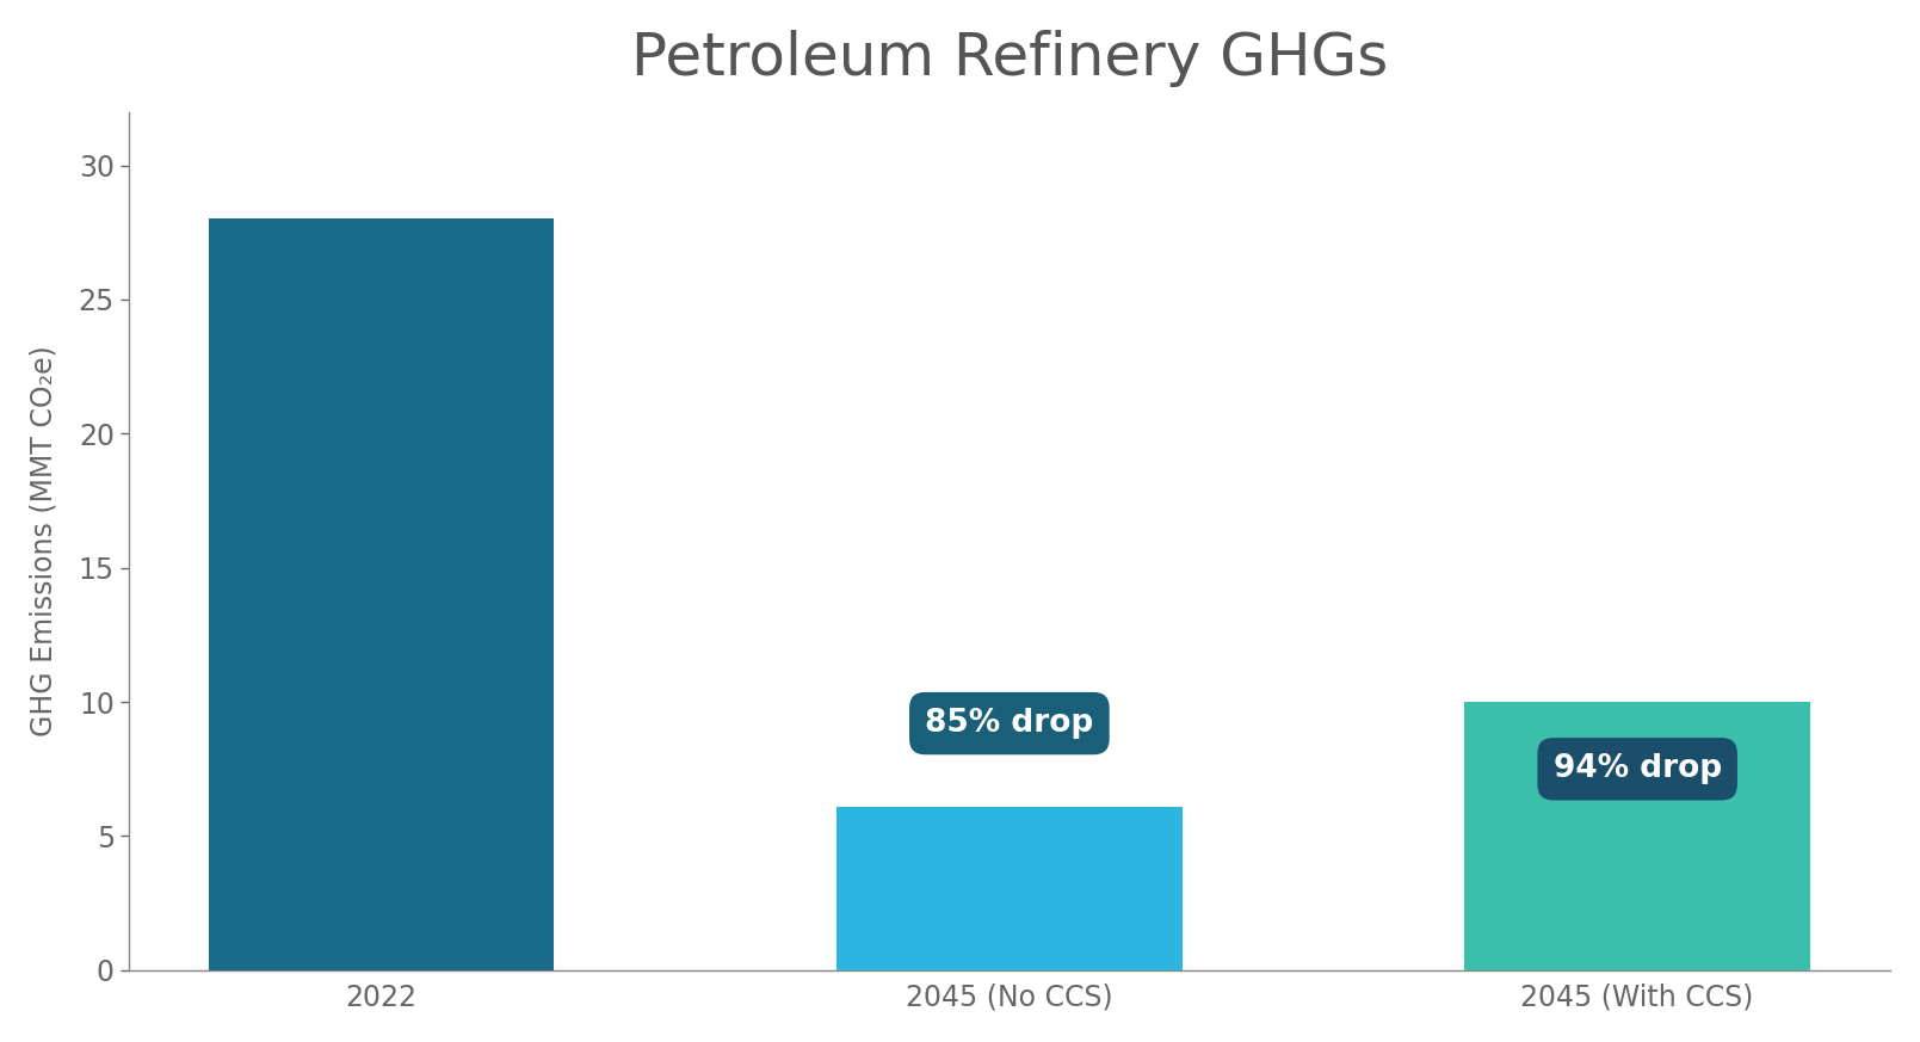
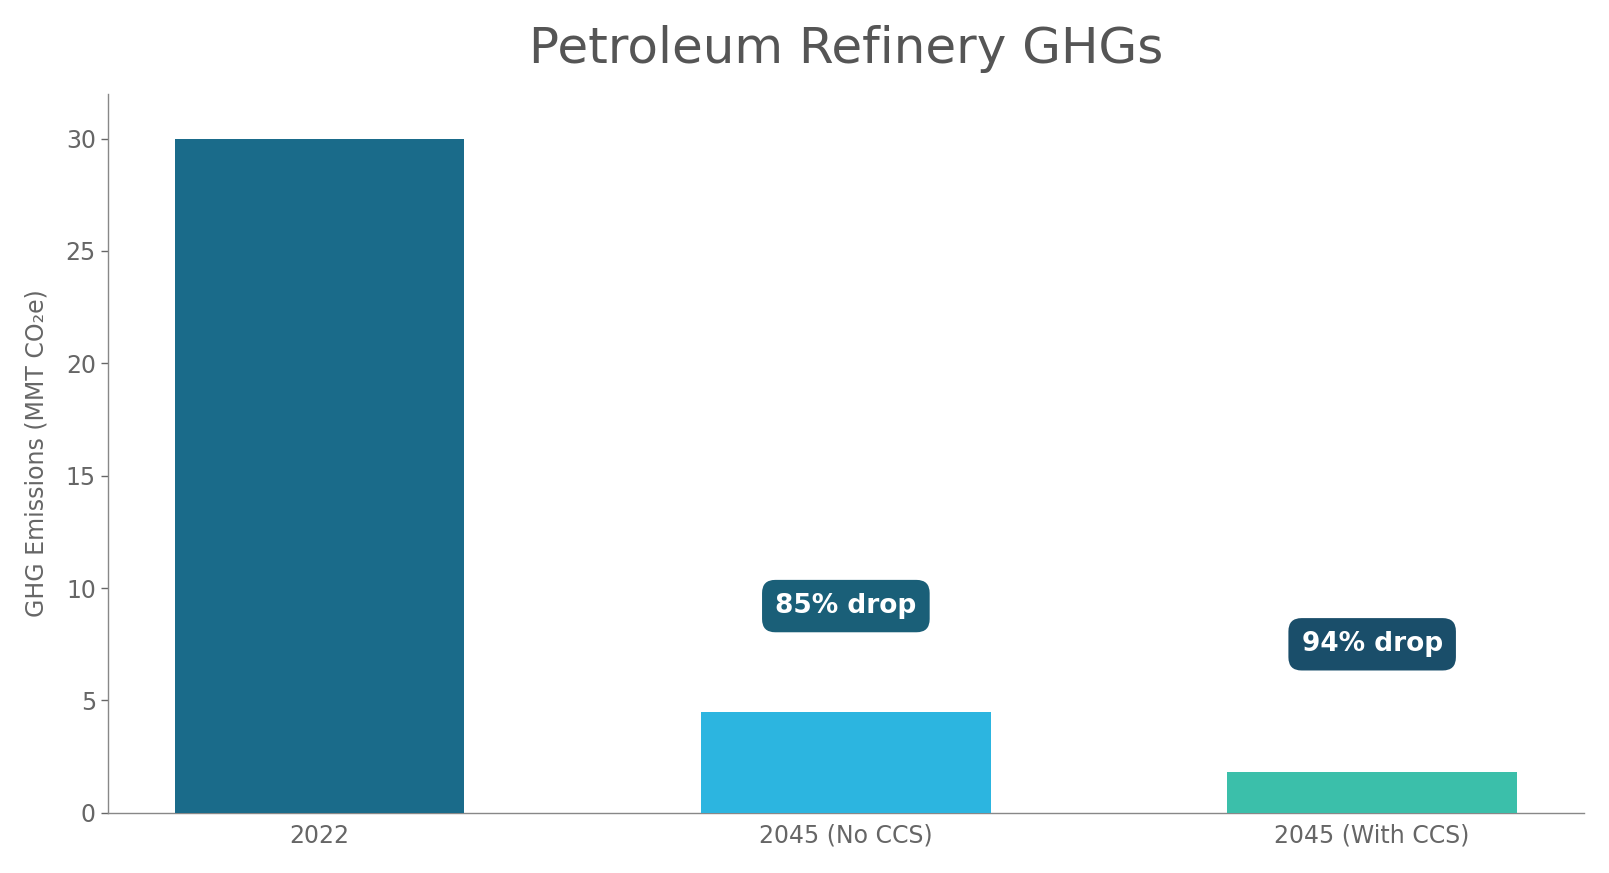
2022: 28.0 -> 30.0
2045 (No CCS): 6.1 -> 4.5
2045 (With CCS): 10.0 -> 1.8
